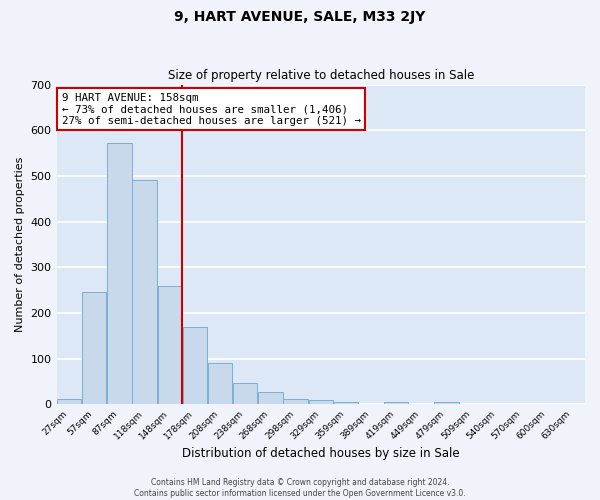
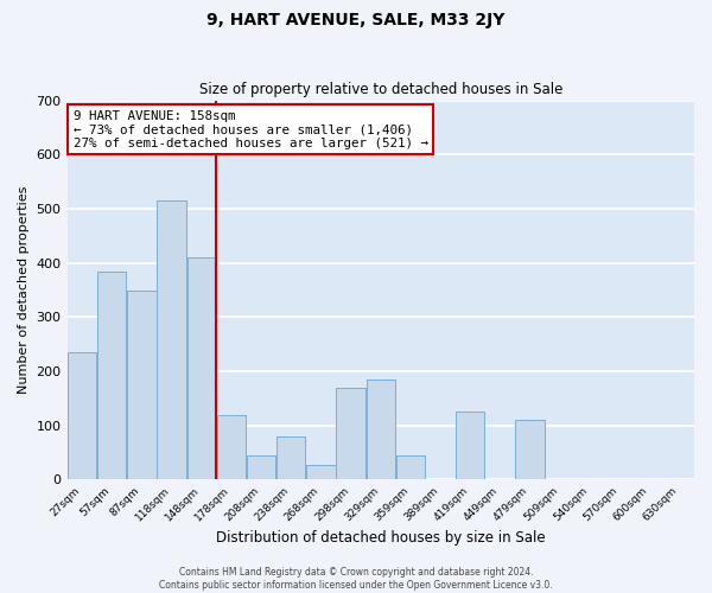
27sqm: 13 -> 235
57sqm: 247 -> 385
87sqm: 573 -> 350
118sqm: 491 -> 515
148sqm: 260 -> 410
178sqm: 170 -> 120
208sqm: 90 -> 45
238sqm: 47 -> 80
298sqm: 13 -> 170
329sqm: 10 -> 185
359sqm: 5 -> 45
419sqm: 5 -> 125
479sqm: 5 -> 110
